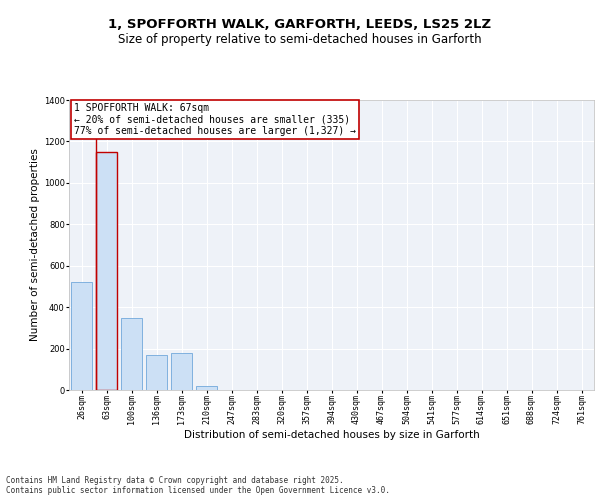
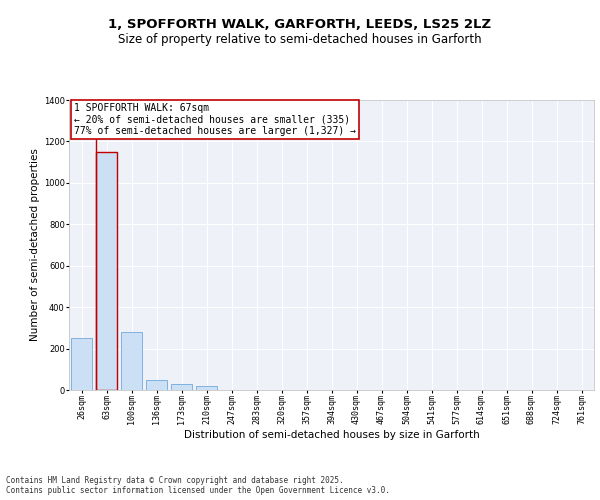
26sqm: 520 -> 250
100sqm: 350 -> 280
136sqm: 170 -> 50
173sqm: 180 -> 30
